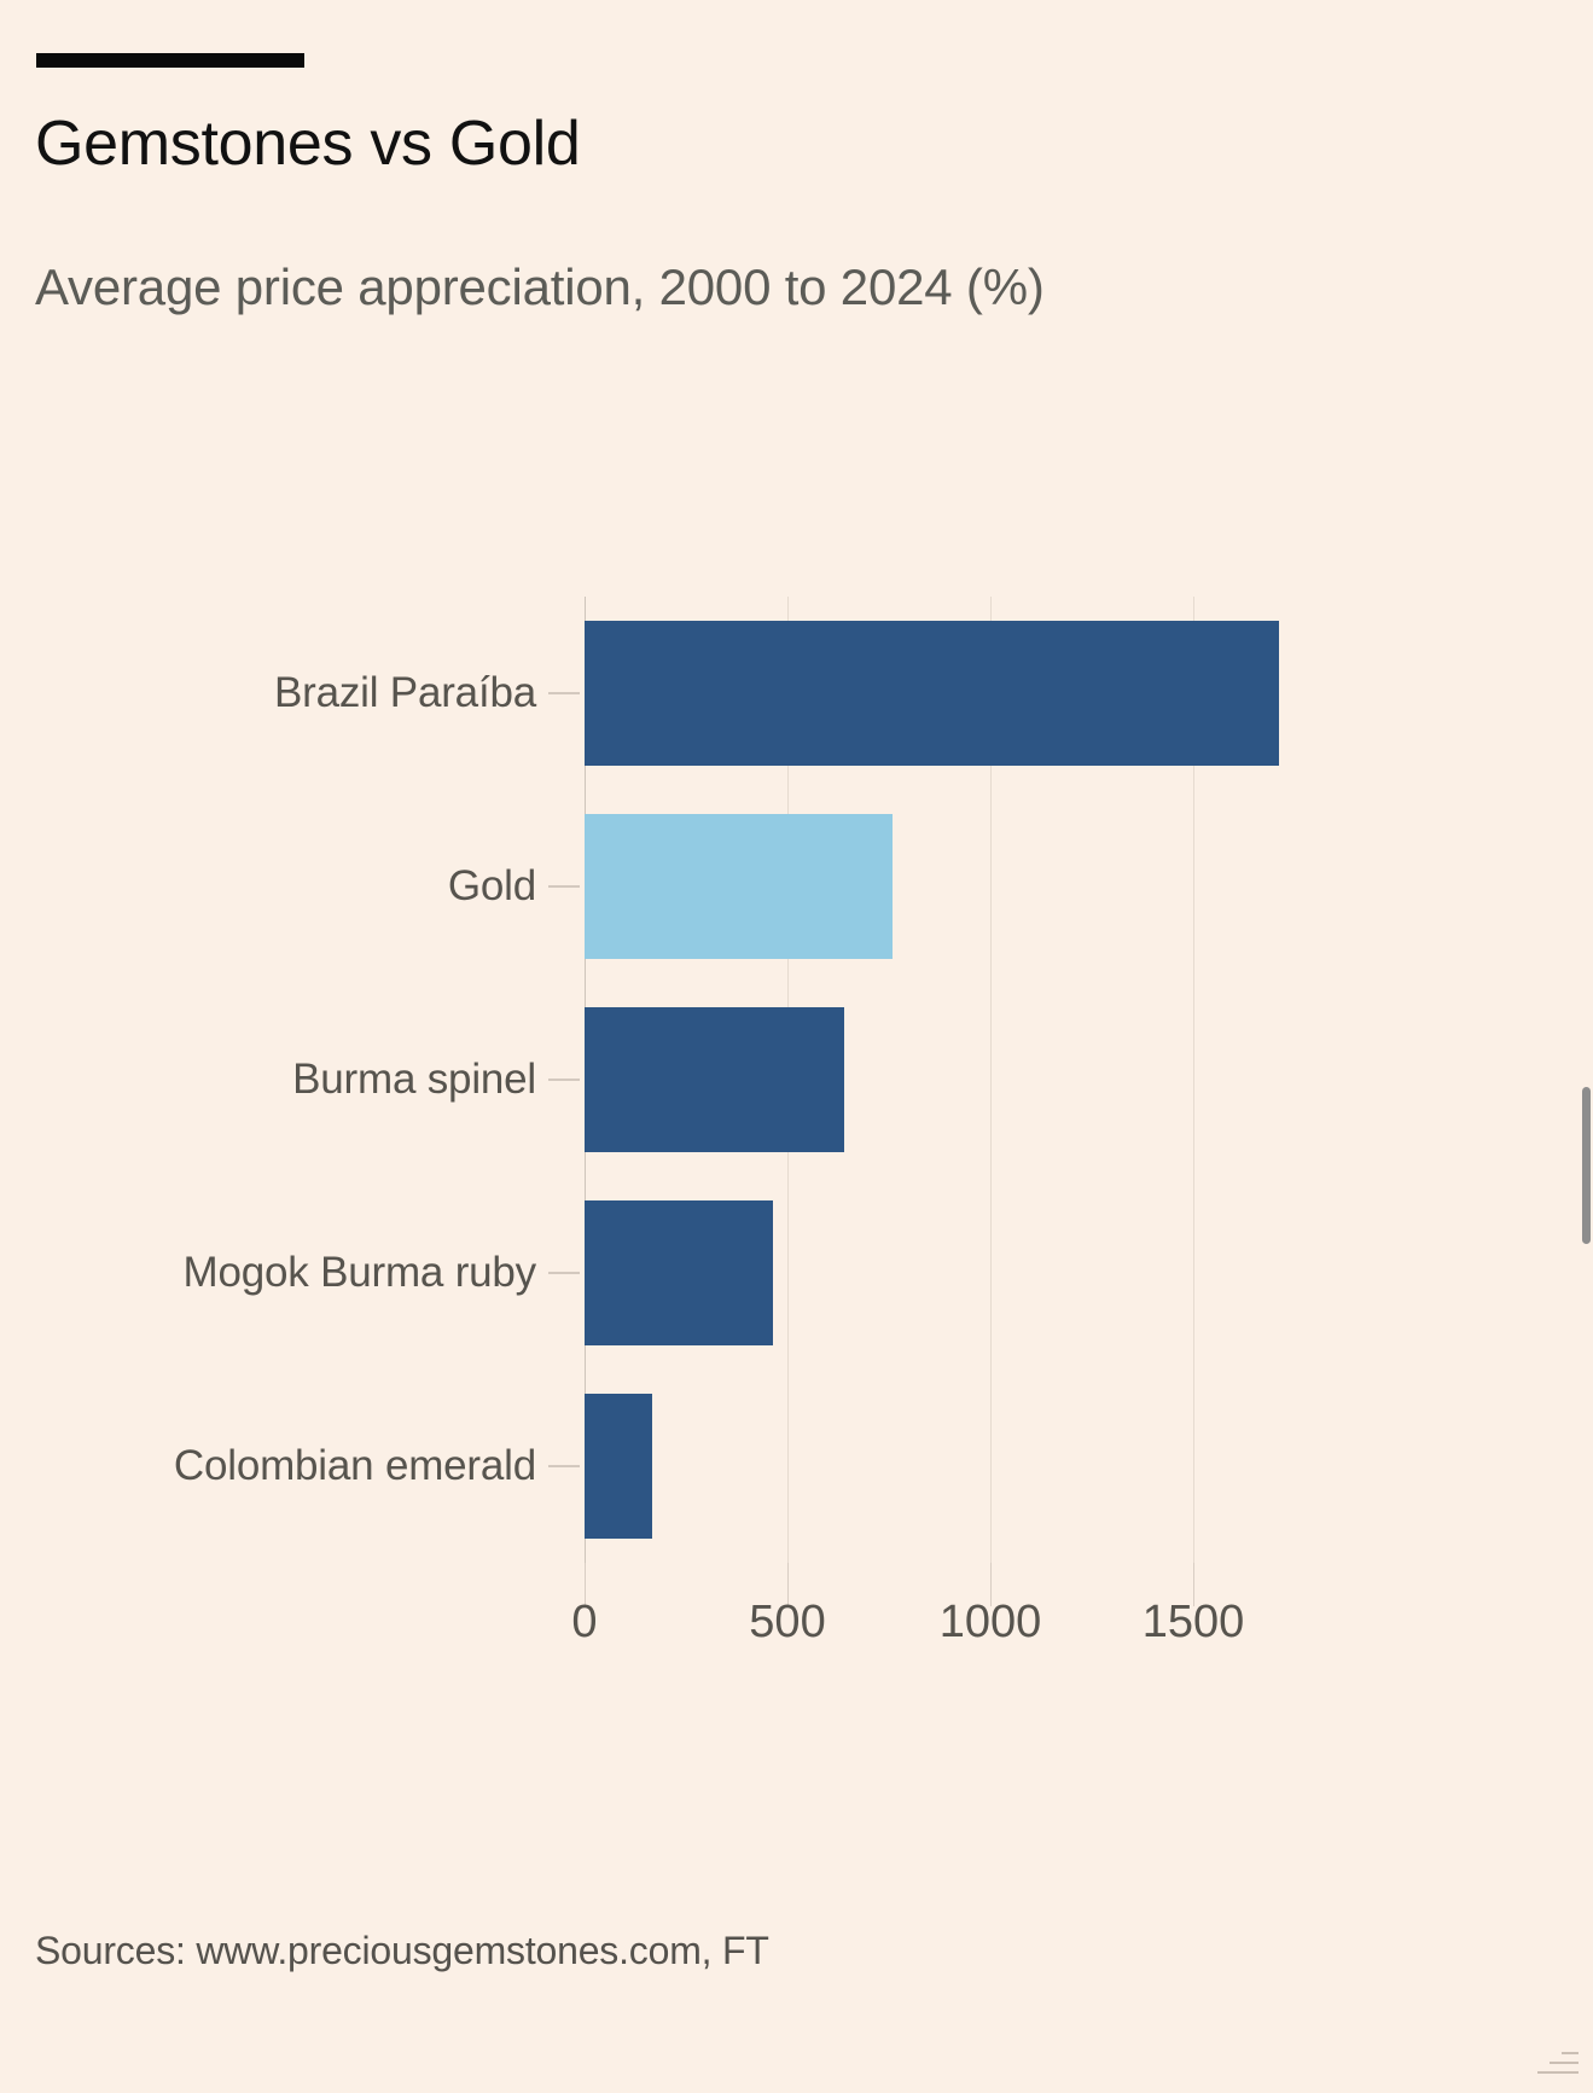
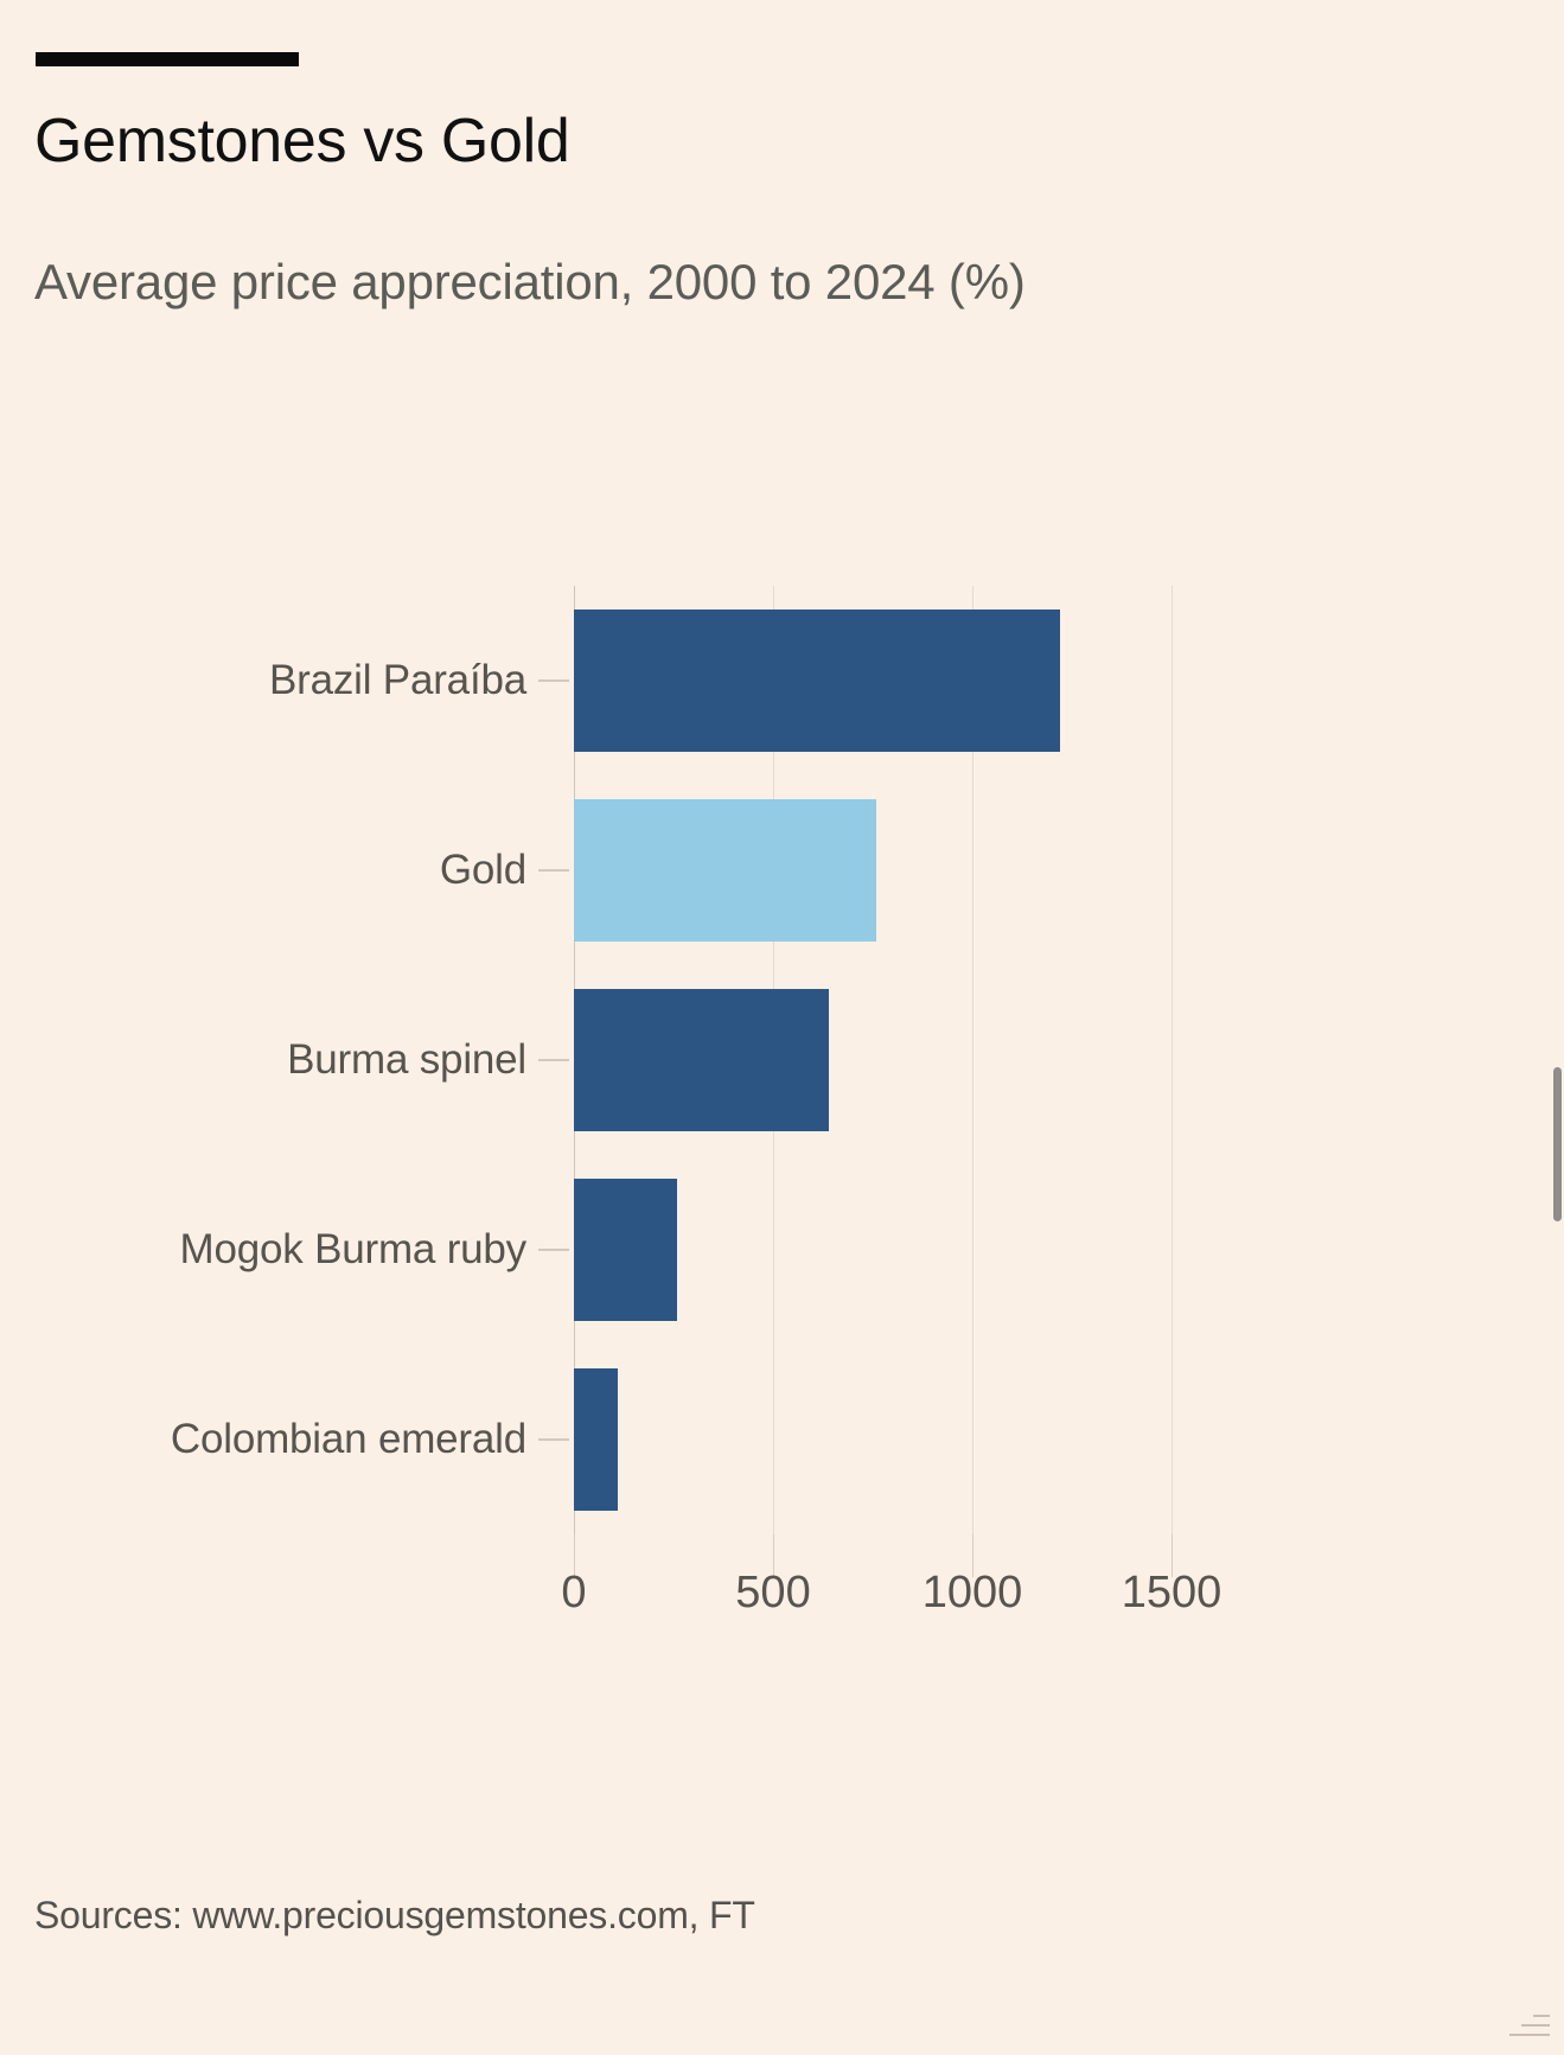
Brazil Paraíba: 1710 -> 1220
Mogok Burma ruby: 460 -> 260
Colombian emerald: 170 -> 110
